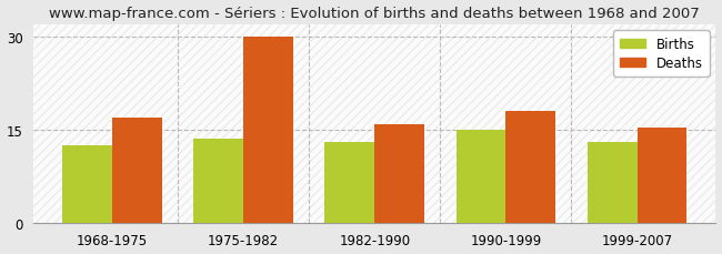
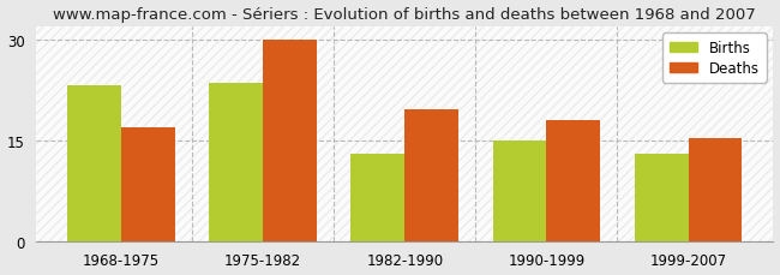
Births/1968-1975: 12.5 -> 23.2
Births/1975-1982: 13.5 -> 23.6
Deaths/1982-1990: 15.8 -> 19.6
